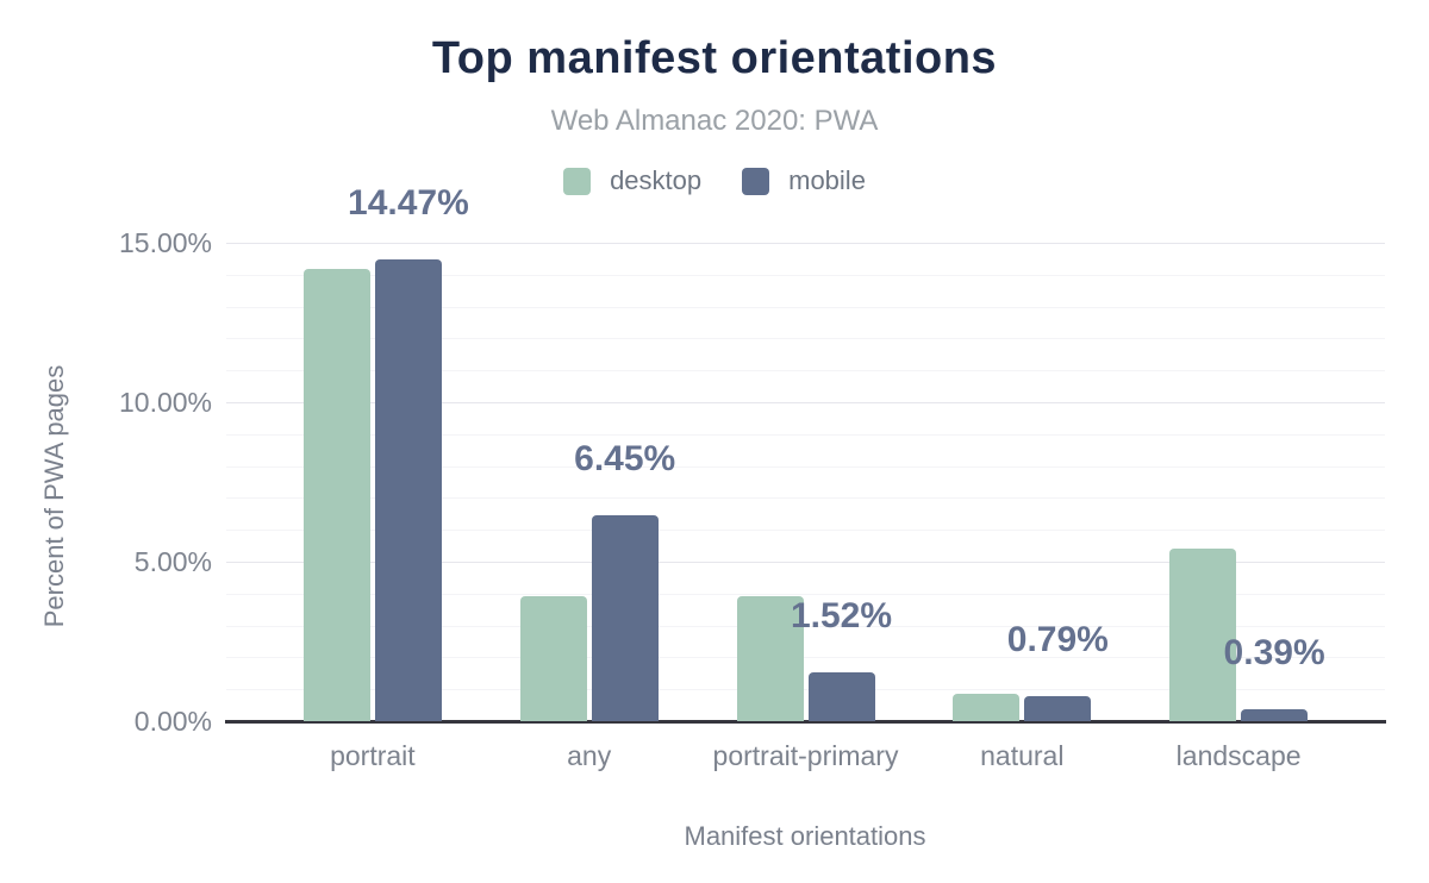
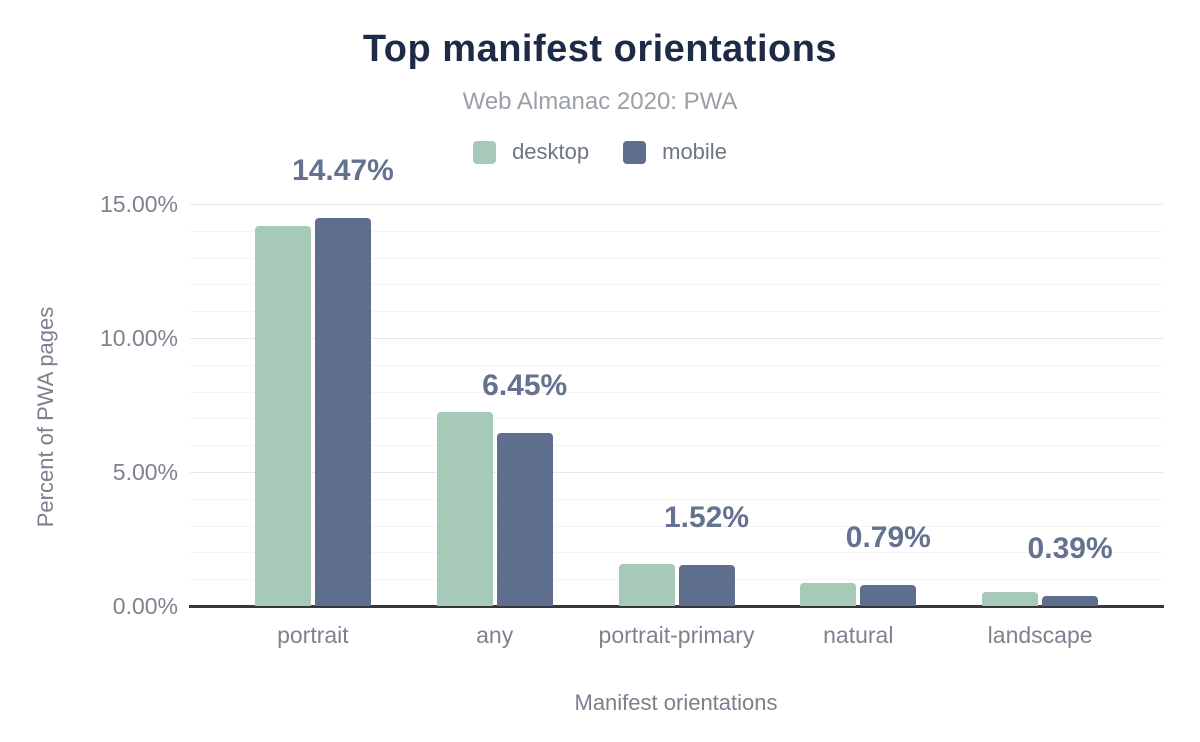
desktop/any: 3.9% -> 7.2%
desktop/portrait-primary: 3.9% -> 1.6%
desktop/landscape: 5.4% -> 0.5%
